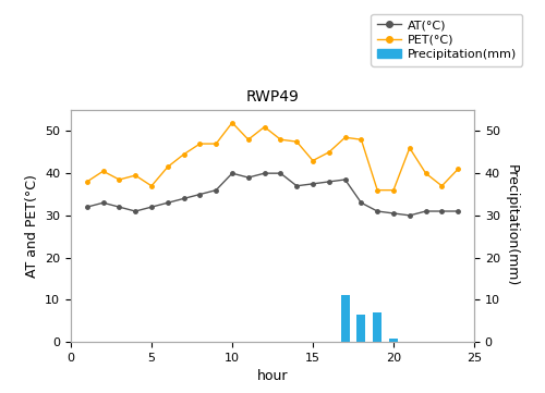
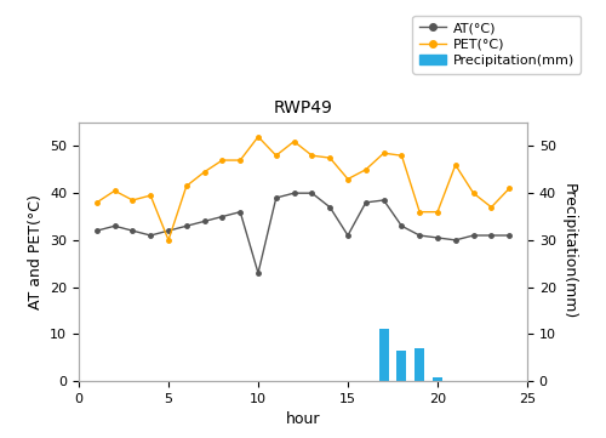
PET(°C)/5: 37.0 -> 30.0
AT(°C)/10: 40.0 -> 23.0
AT(°C)/15: 37.5 -> 31.0
